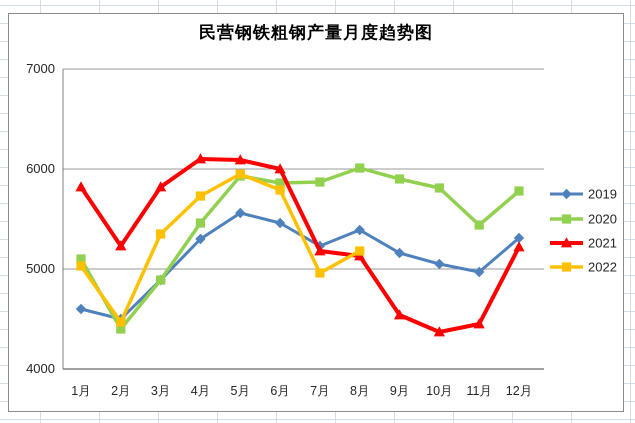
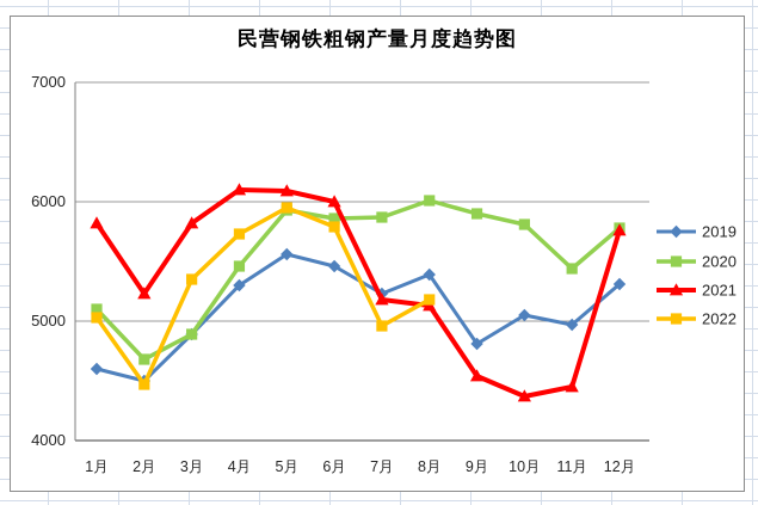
2020/2月: 4400 -> 4680
2019/9月: 5160 -> 4810
2021/12月: 5220 -> 5760
